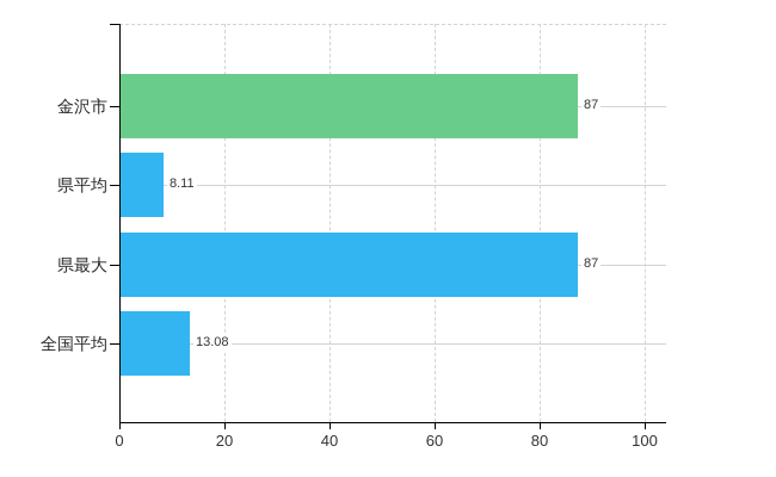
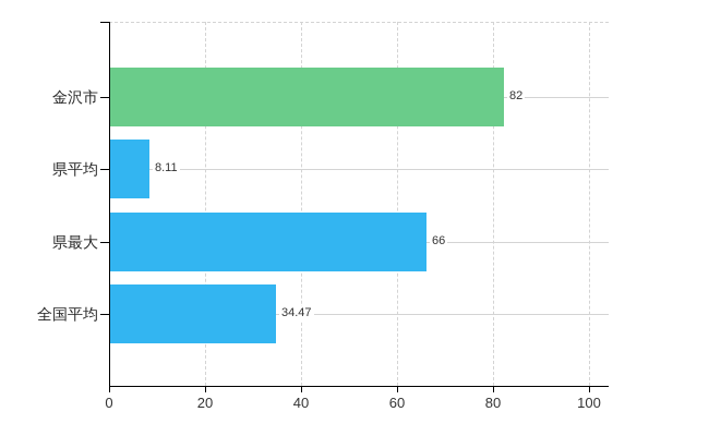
金沢市: 87 -> 82
県最大: 87 -> 66
全国平均: 13.08 -> 34.47
